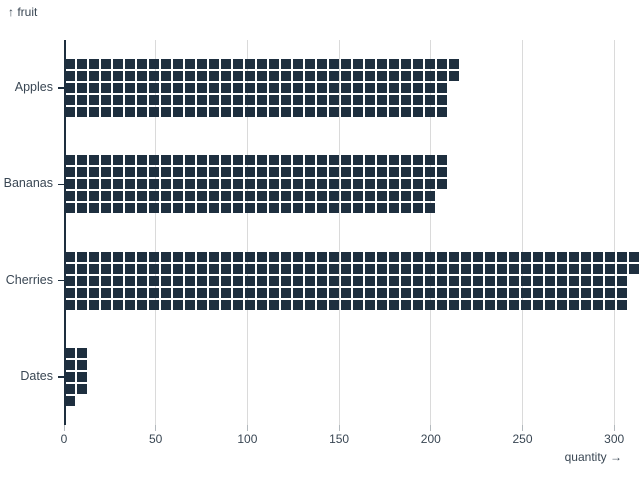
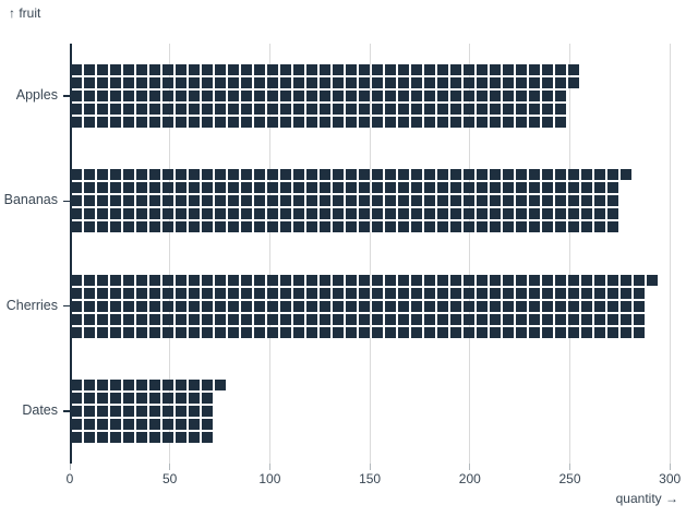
Apples: 212 -> 251
Bananas: 207 -> 276
Cherries: 310 -> 289
Dates: 12 -> 73
